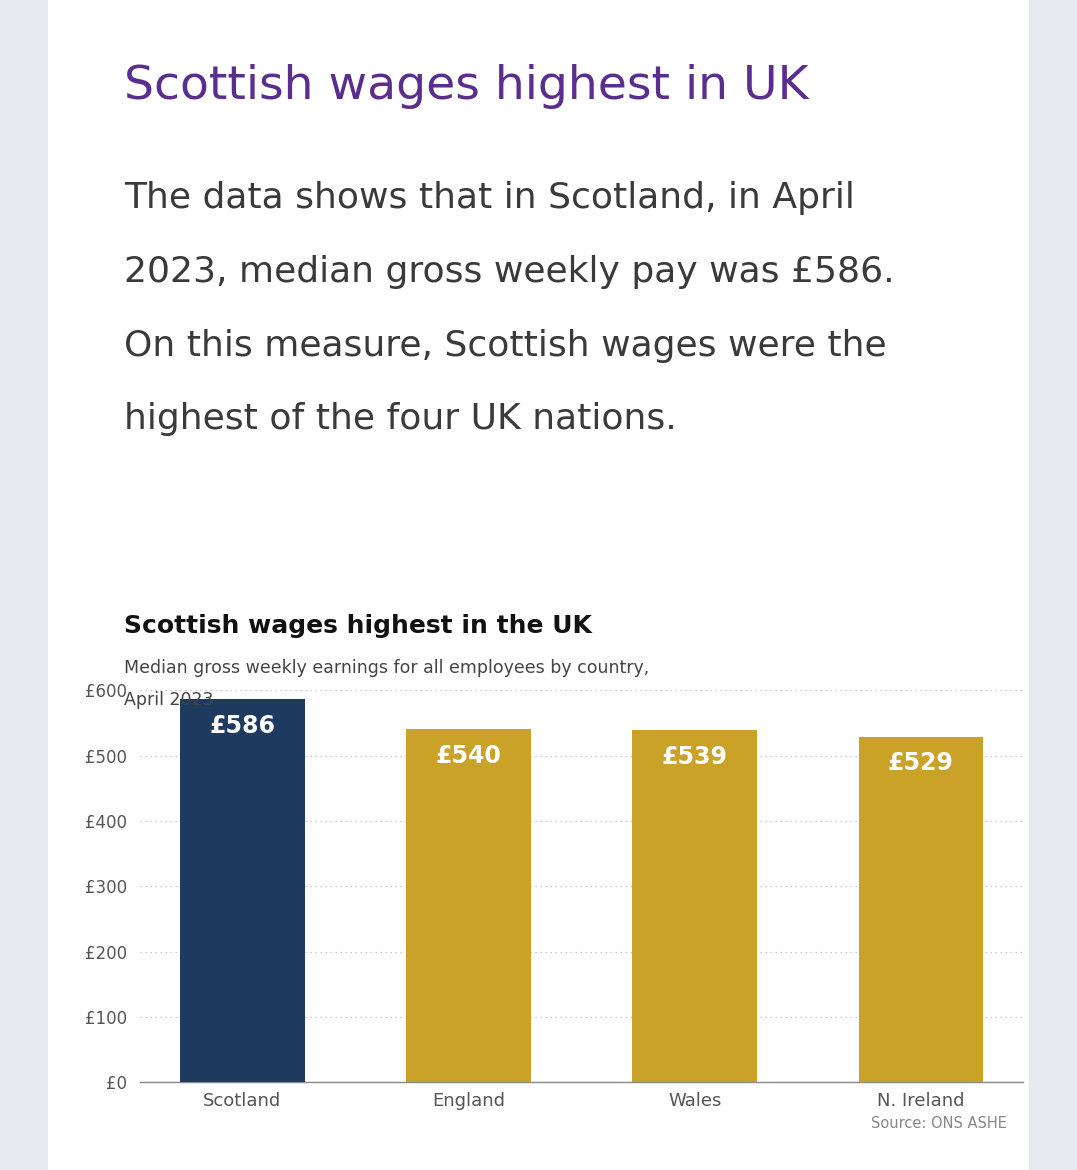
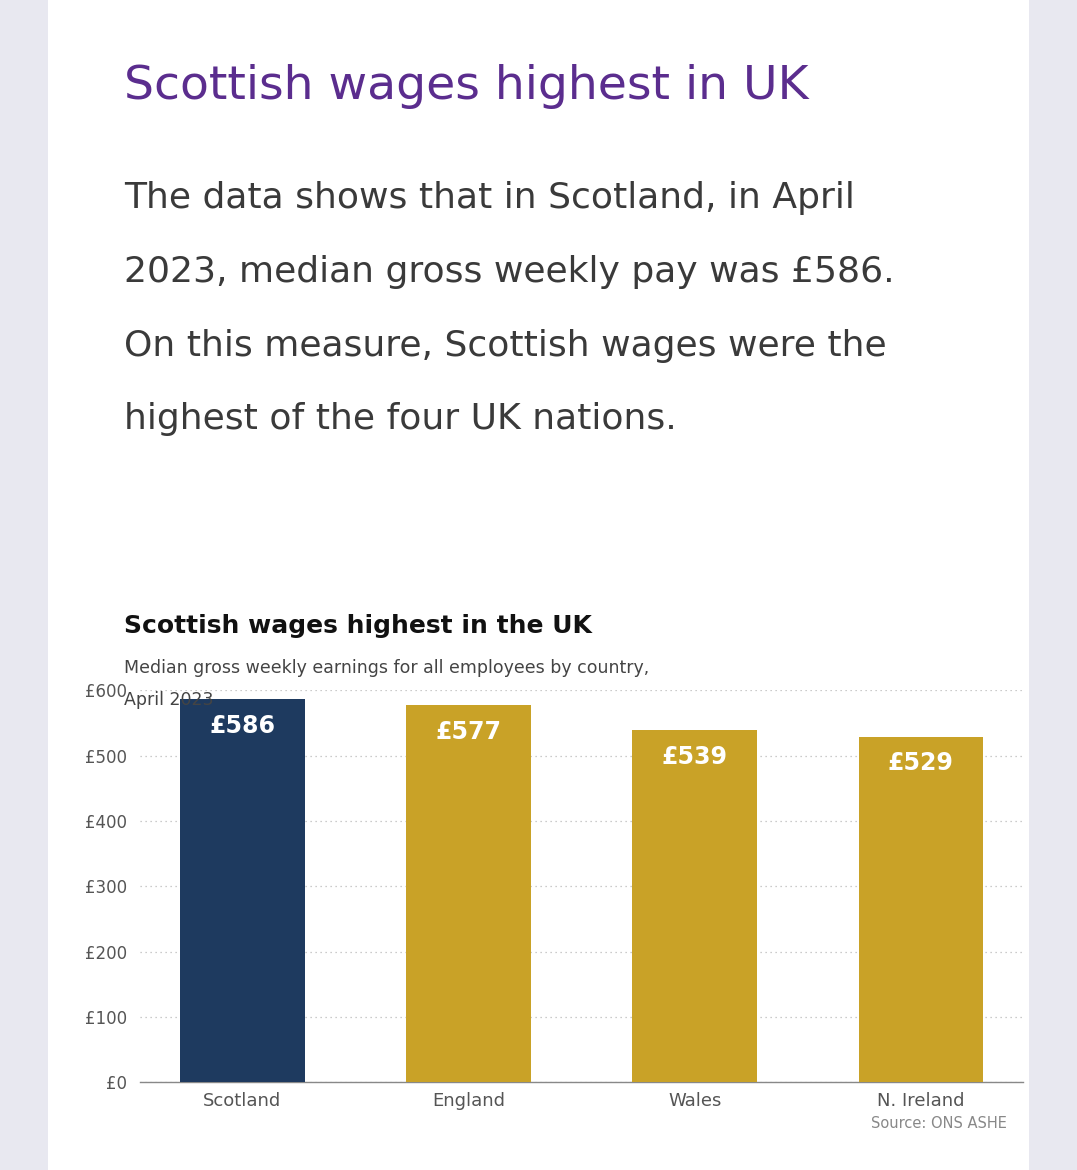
England: £540 -> £577
